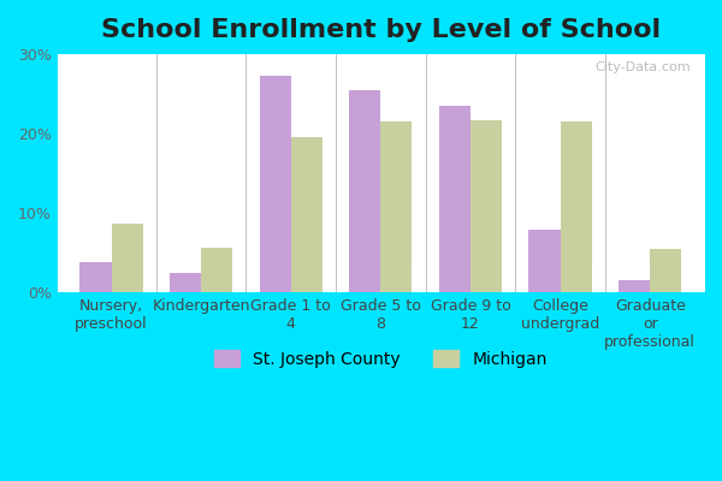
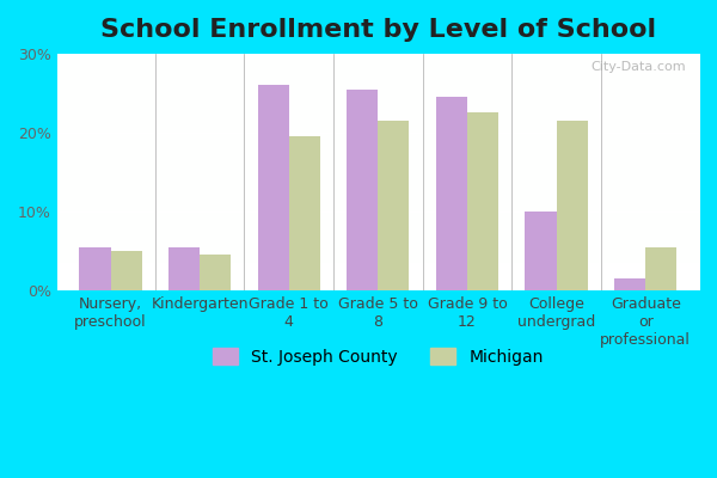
St. Joseph County/Nursery, preschool: 3.8% -> 5.5%
Michigan/Nursery, preschool: 8.6% -> 5.0%
St. Joseph County/Kindergarten: 2.4% -> 5.5%
Michigan/Kindergarten: 5.6% -> 4.5%
St. Joseph County/Grade 1 to 4: 27.2% -> 26.0%
St. Joseph County/Grade 9 to 12: 23.4% -> 24.5%
Michigan/Grade 9 to 12: 21.6% -> 22.5%
St. Joseph County/College undergrad: 7.8% -> 10.0%
